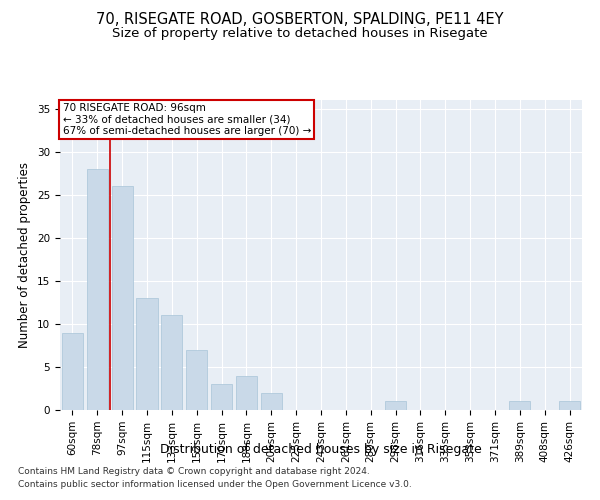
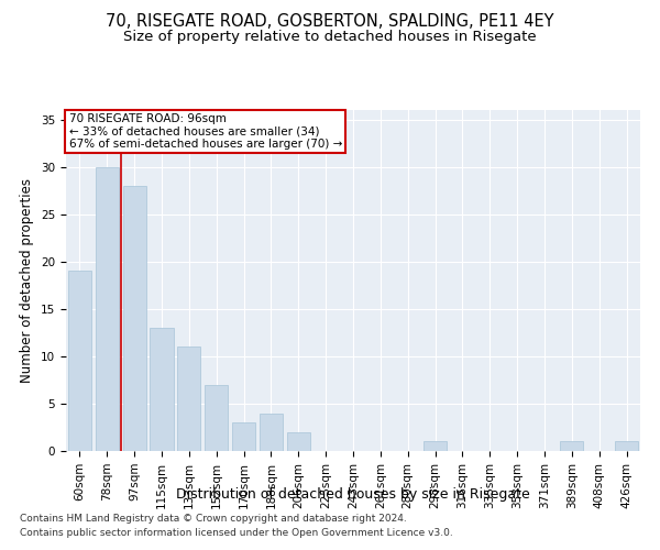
60sqm: 9 -> 19
78sqm: 28 -> 30
97sqm: 26 -> 28
